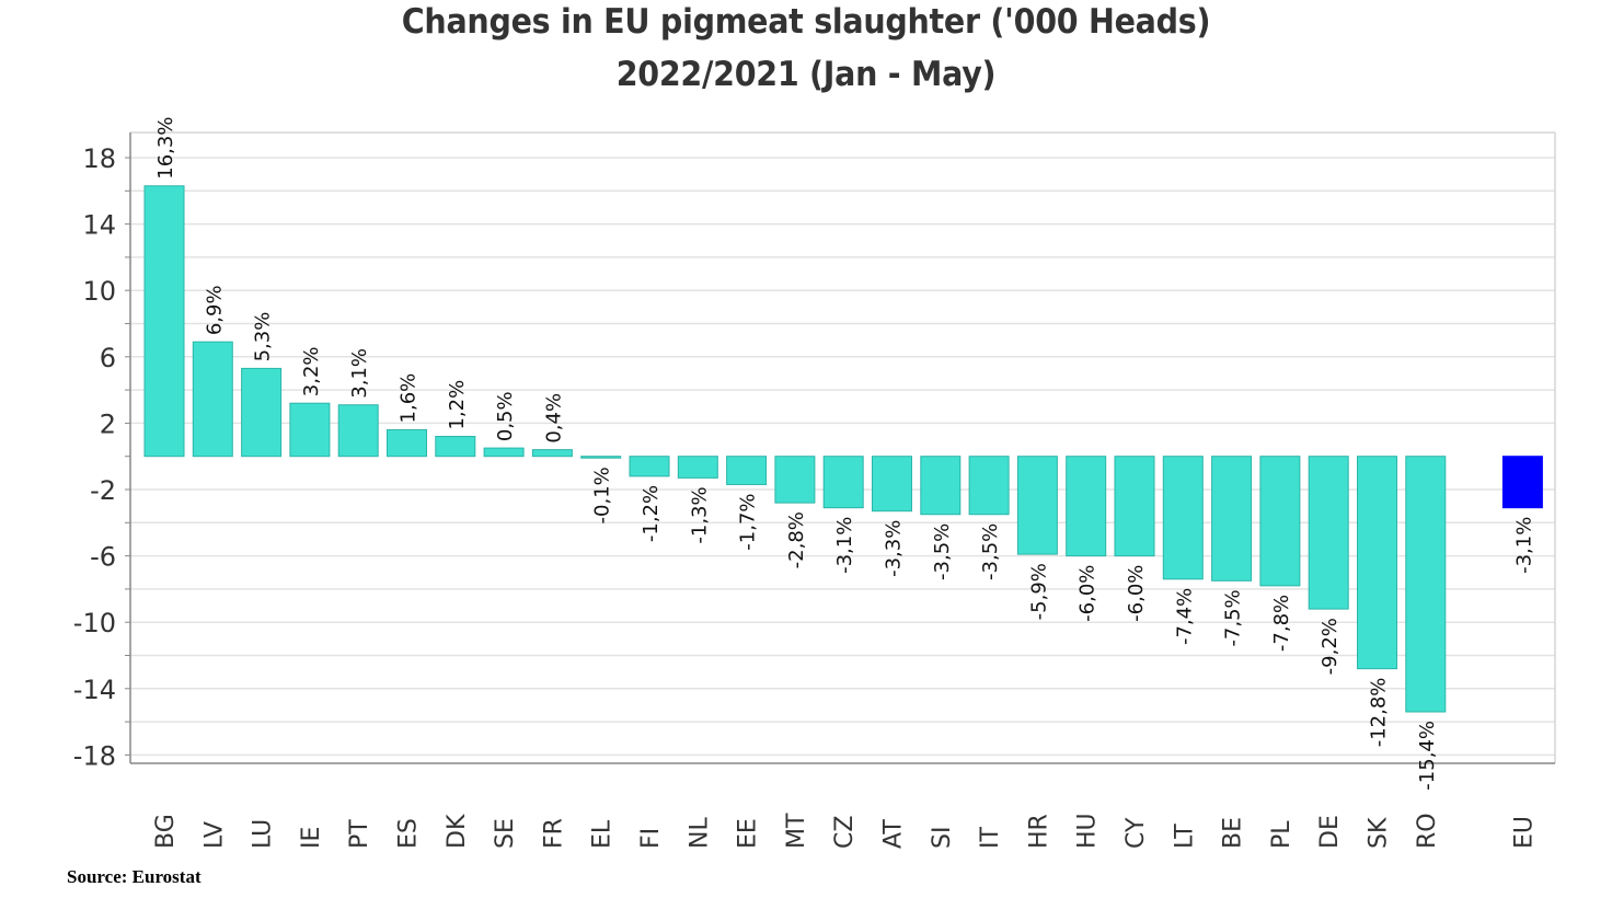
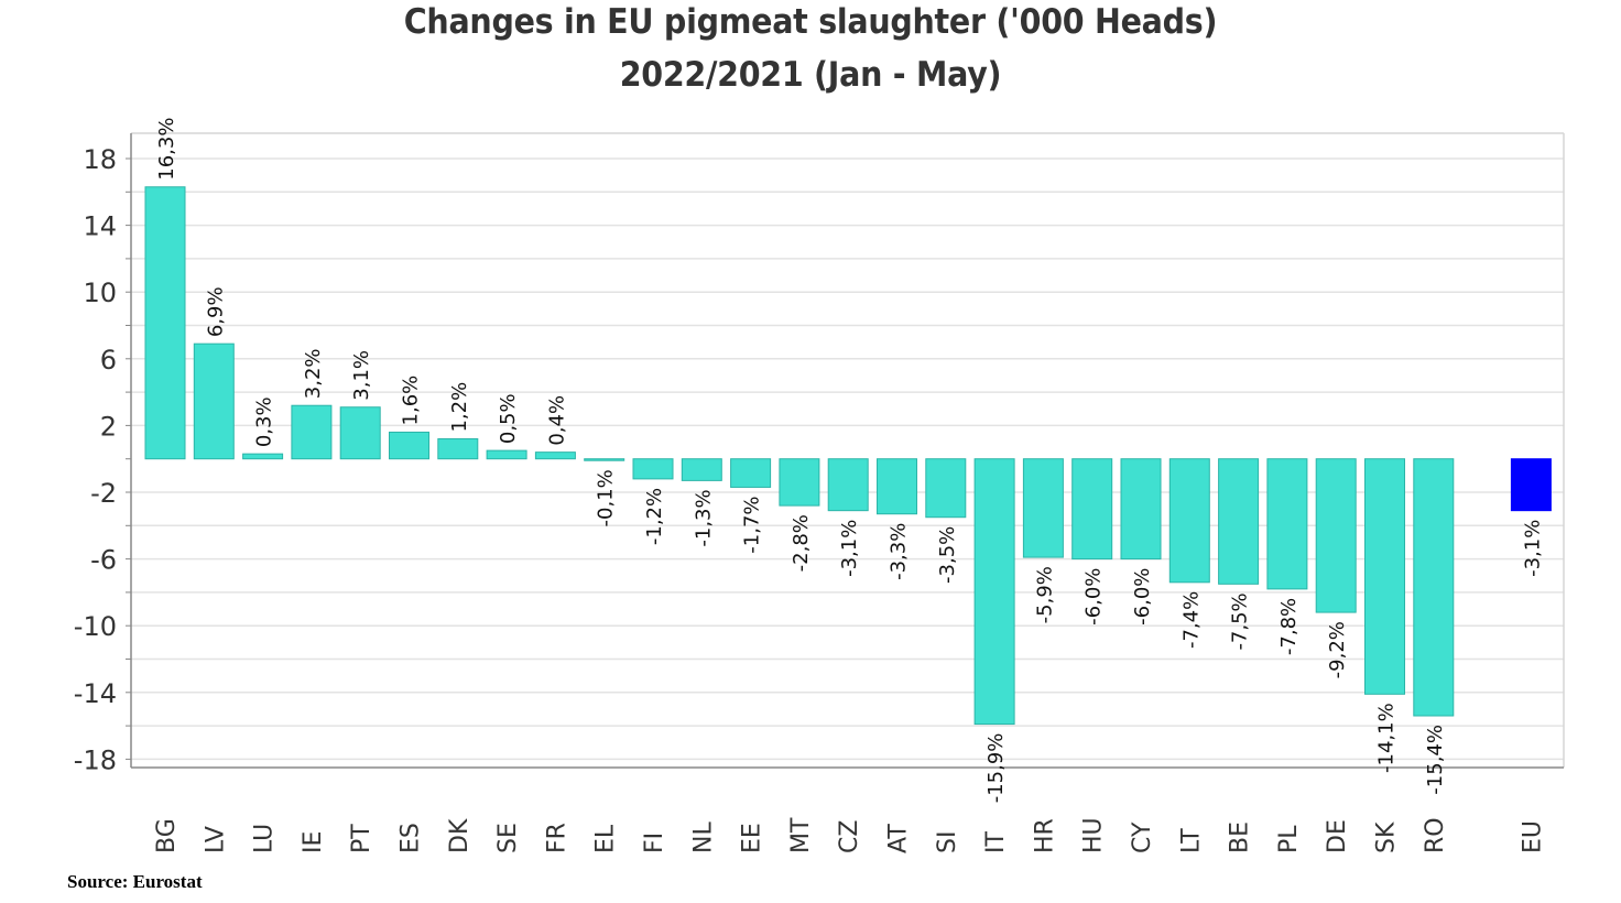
LU: 5,3% -> 0,3%
IT: -3,5% -> -15,9%
SK: -12,8% -> -14,1%
